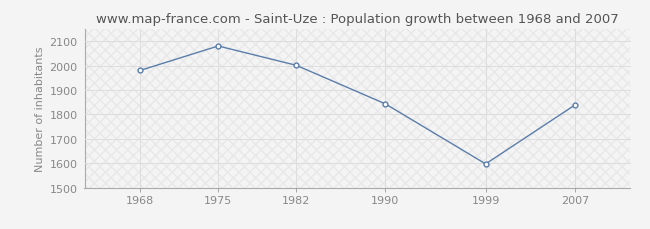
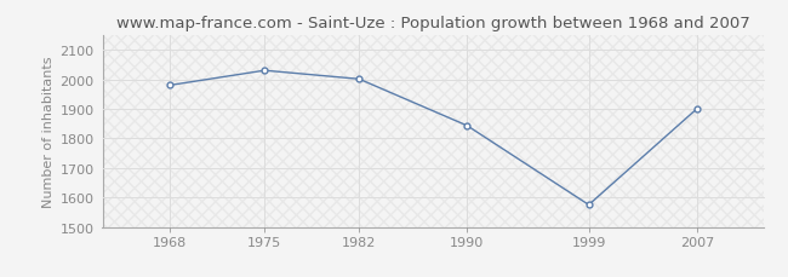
1975: 2080 -> 2030
1999: 1597 -> 1575
2007: 1838 -> 1900
